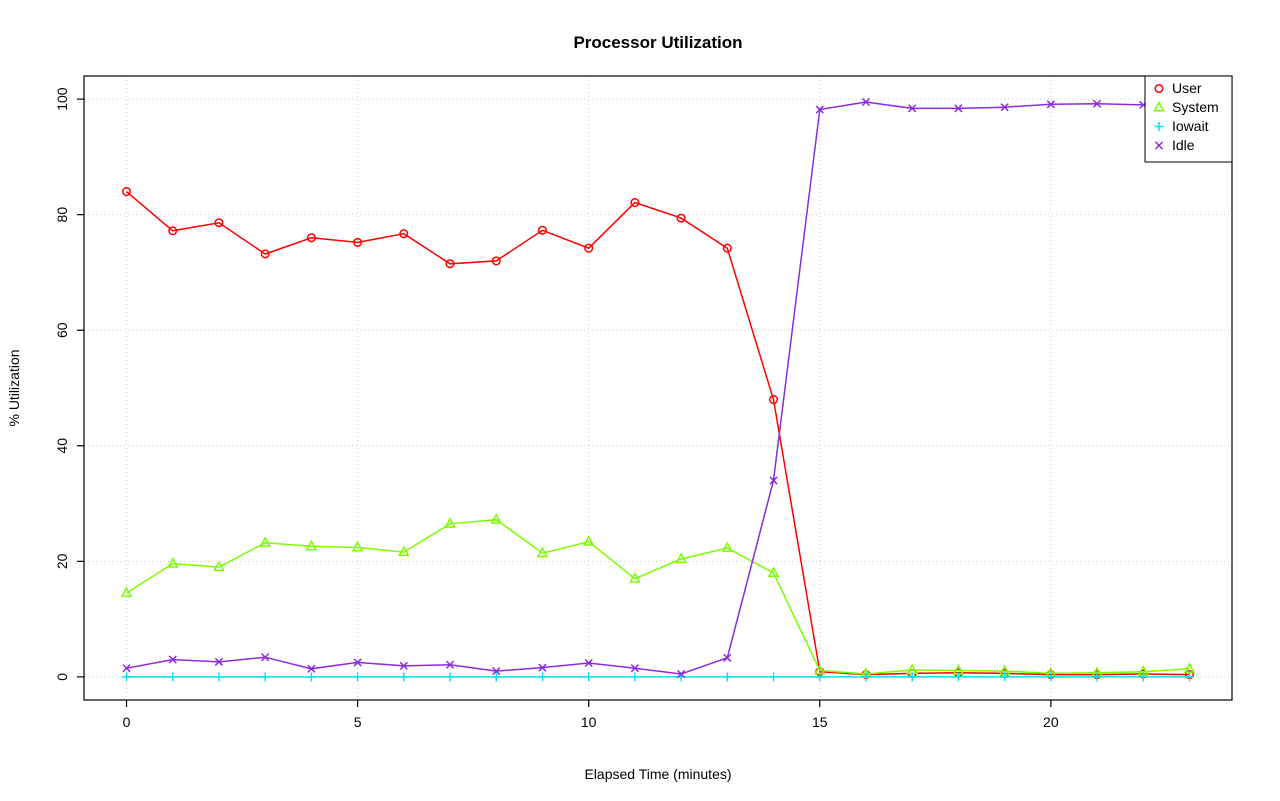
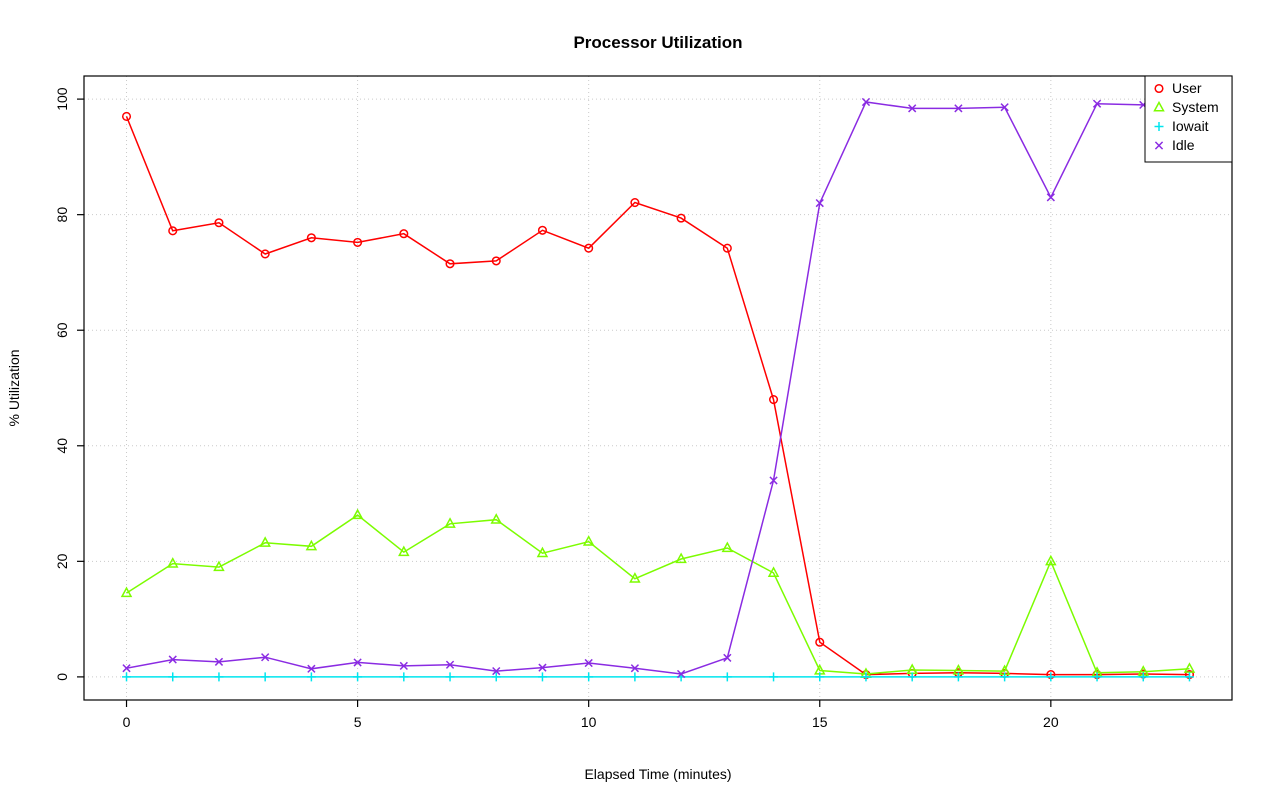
User/0: 84 -> 97
System/5: 22 -> 28
User/15: 1 -> 6
Idle/15: 98 -> 82
System/20: 1 -> 20
Idle/20: 99 -> 83
